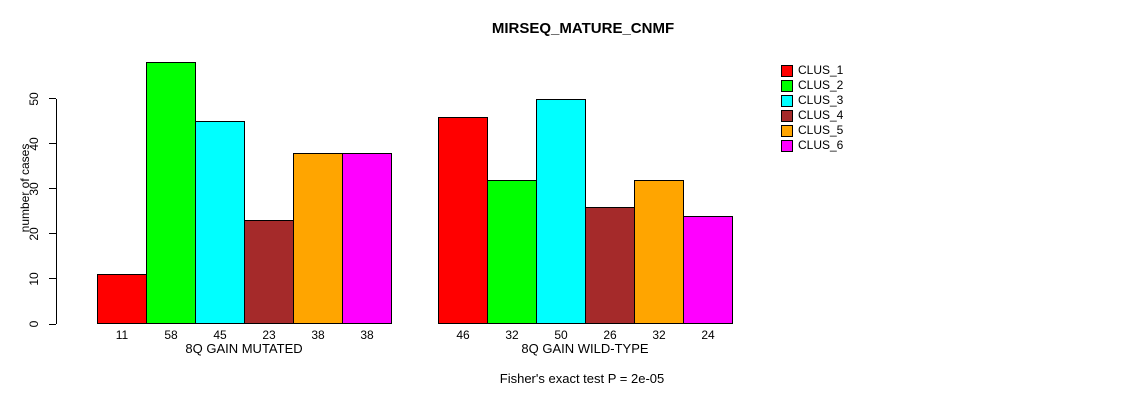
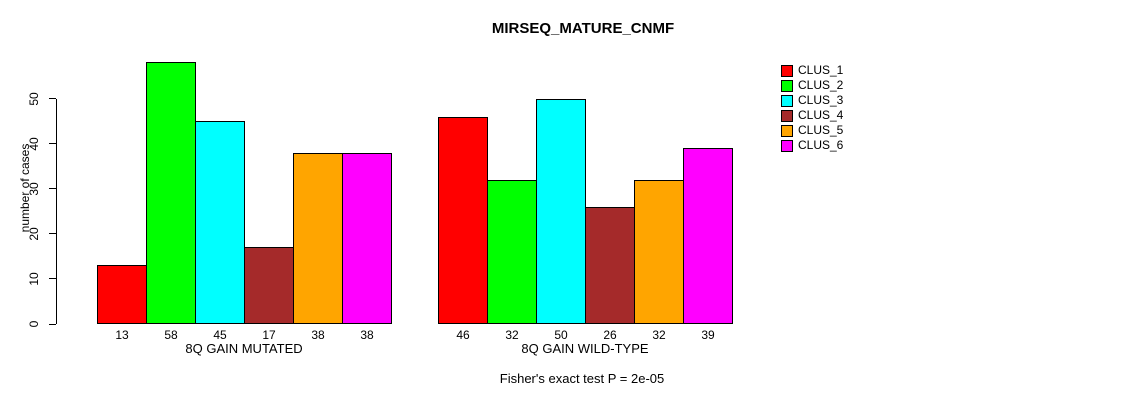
CLUS_1/8Q GAIN MUTATED: 11 -> 13
CLUS_4/8Q GAIN MUTATED: 23 -> 17
CLUS_6/8Q GAIN WILD-TYPE: 24 -> 39
